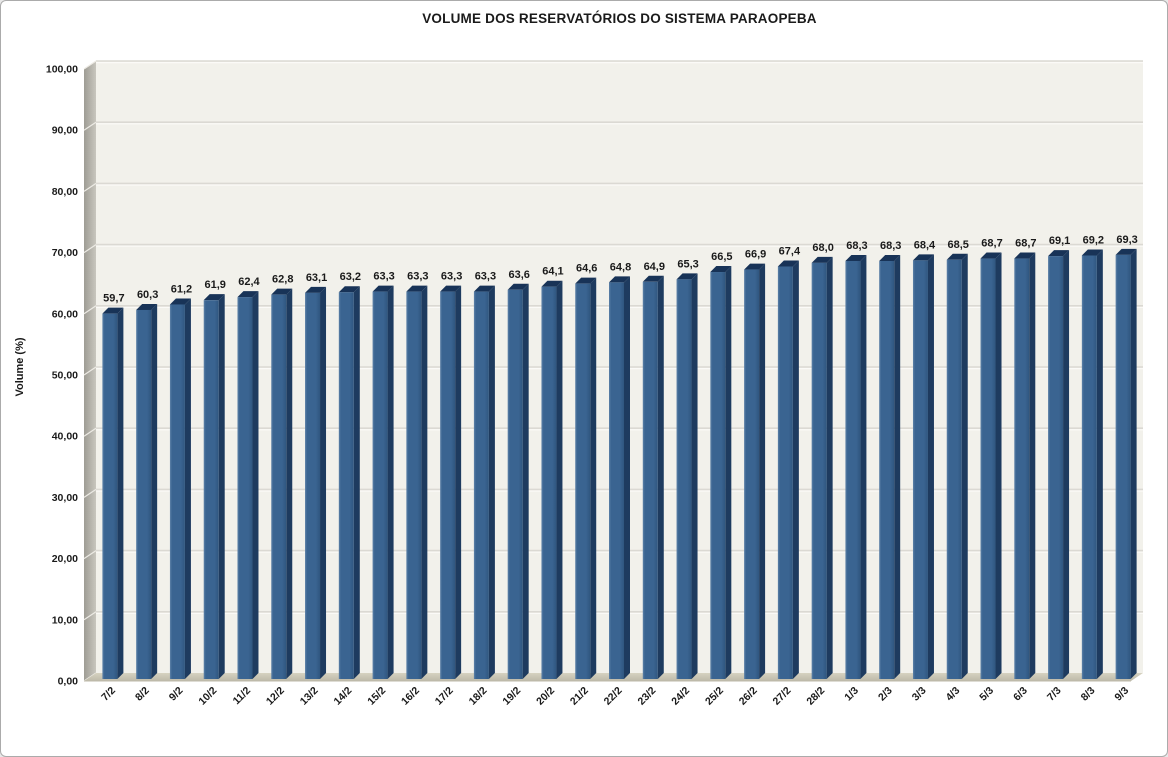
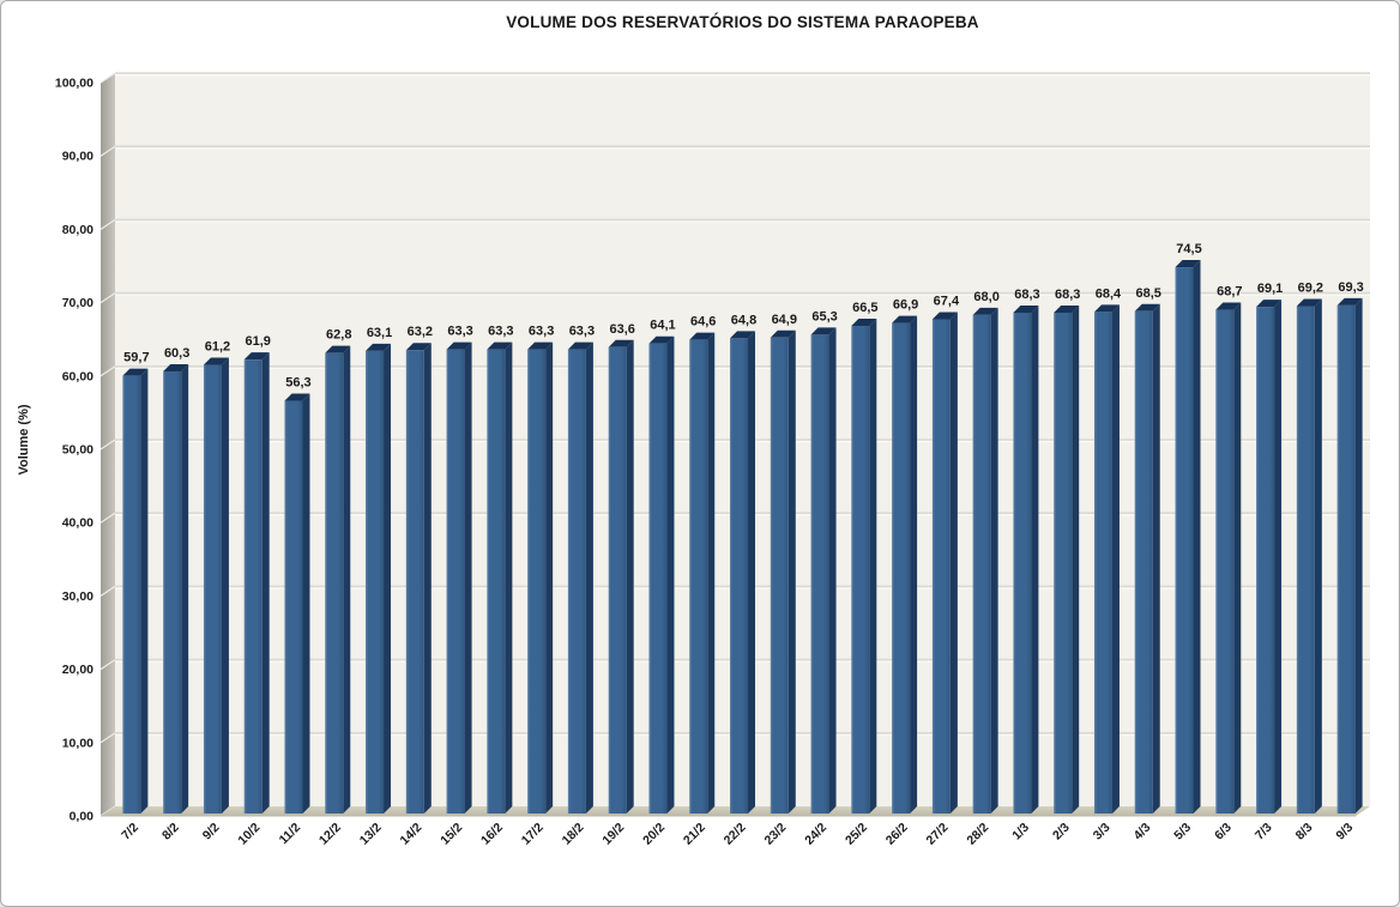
11/2: 62,4 -> 56,3
5/3: 68,7 -> 74,5
